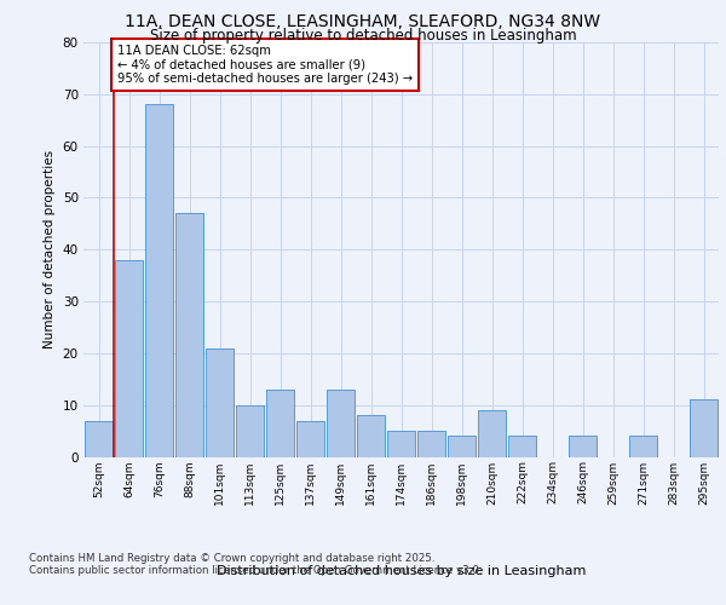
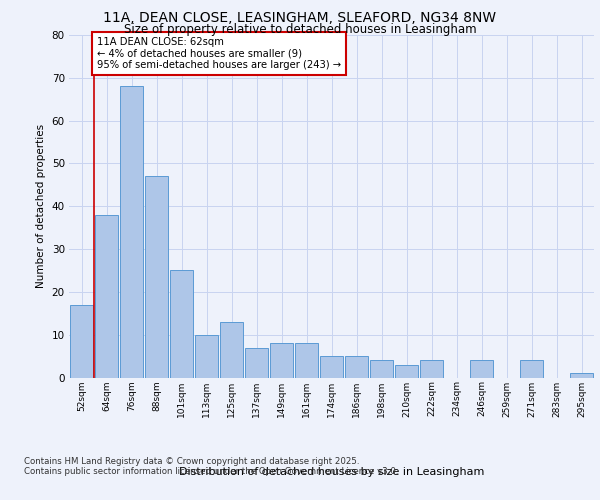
52sqm: 7 -> 17
101sqm: 21 -> 25
149sqm: 13 -> 8
210sqm: 9 -> 3
295sqm: 11 -> 1
